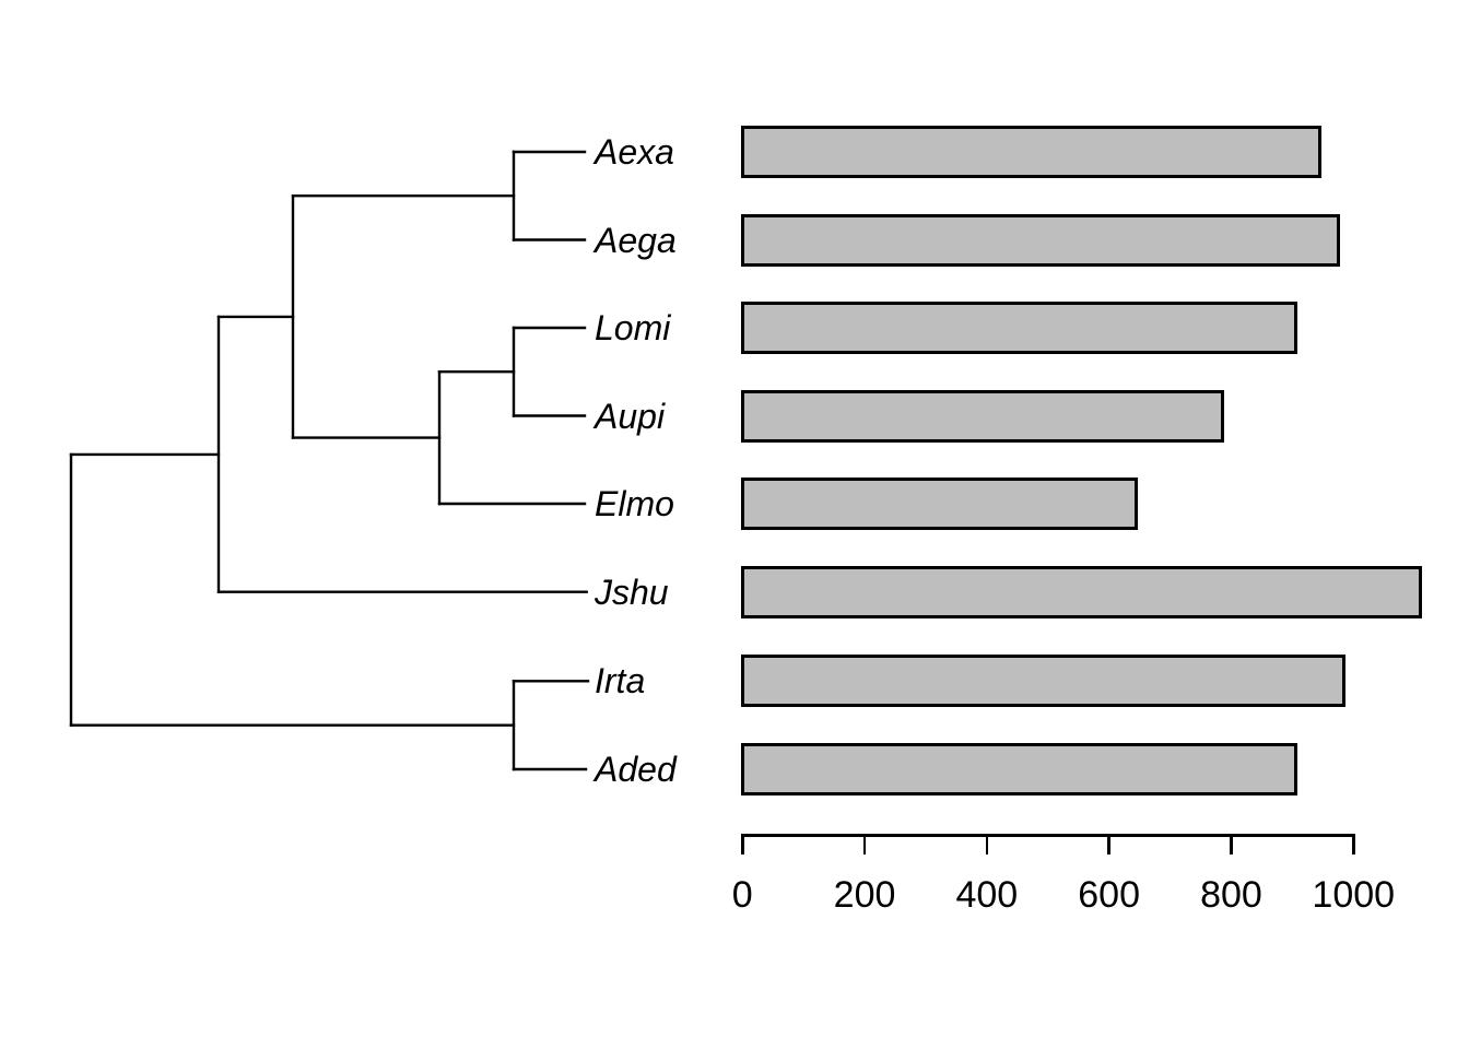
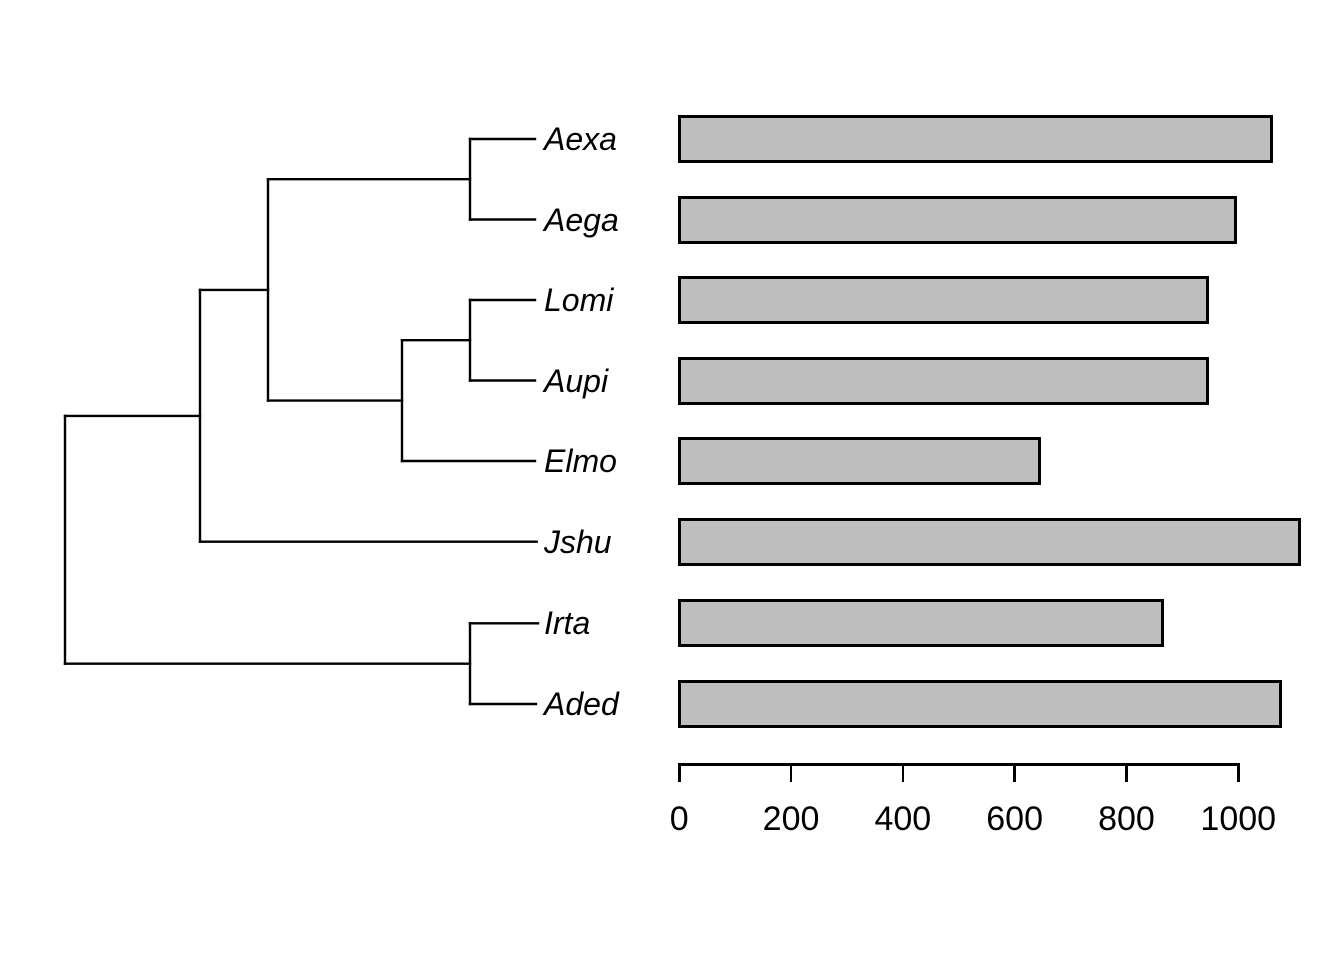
Aexa: 950 -> 1060
Aega: 980 -> 1000
Lomi: 910 -> 950
Aupi: 790 -> 950
Irta: 990 -> 870
Aded: 910 -> 1080
